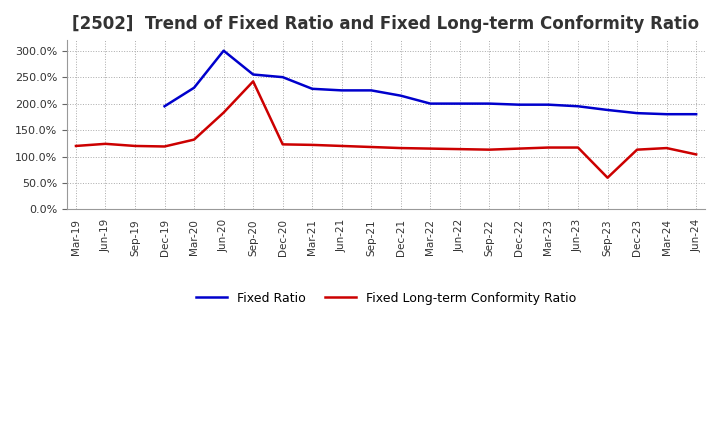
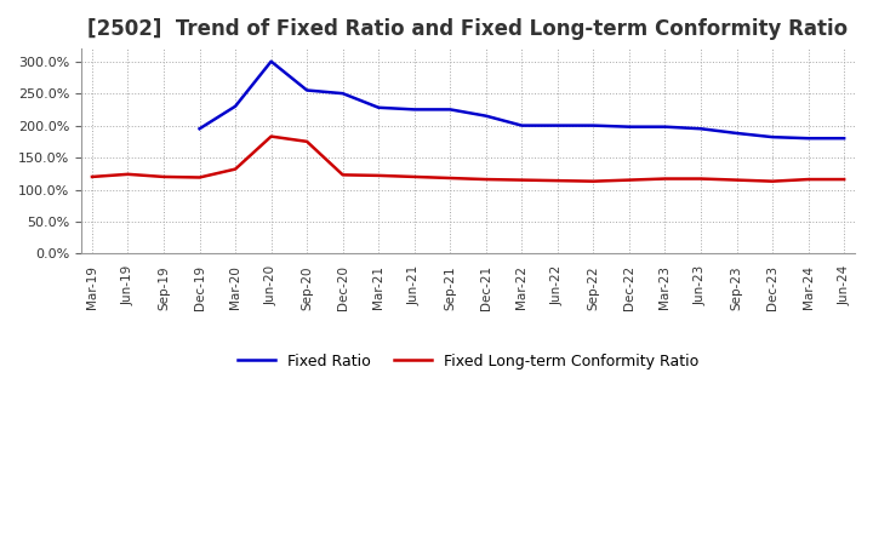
Fixed Long-term Conformity Ratio/Sep-20: 242% -> 175%
Fixed Long-term Conformity Ratio/Sep-23: 60% -> 115%
Fixed Long-term Conformity Ratio/Jun-24: 104% -> 116%
